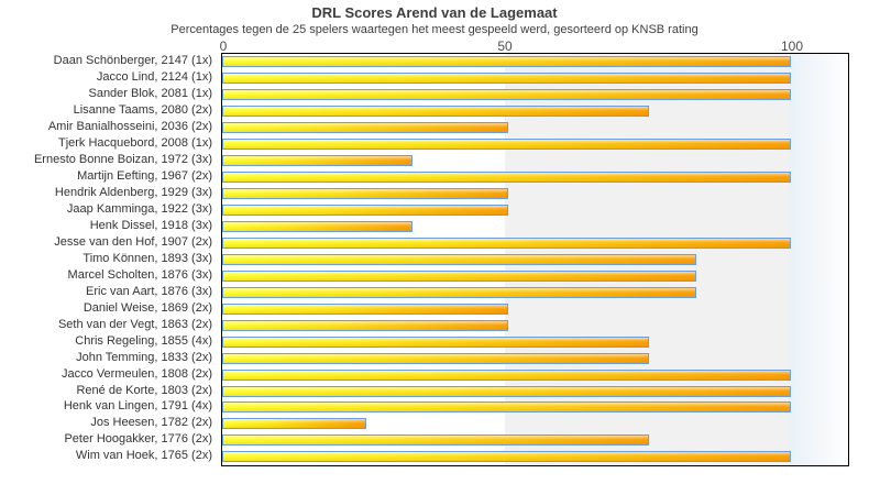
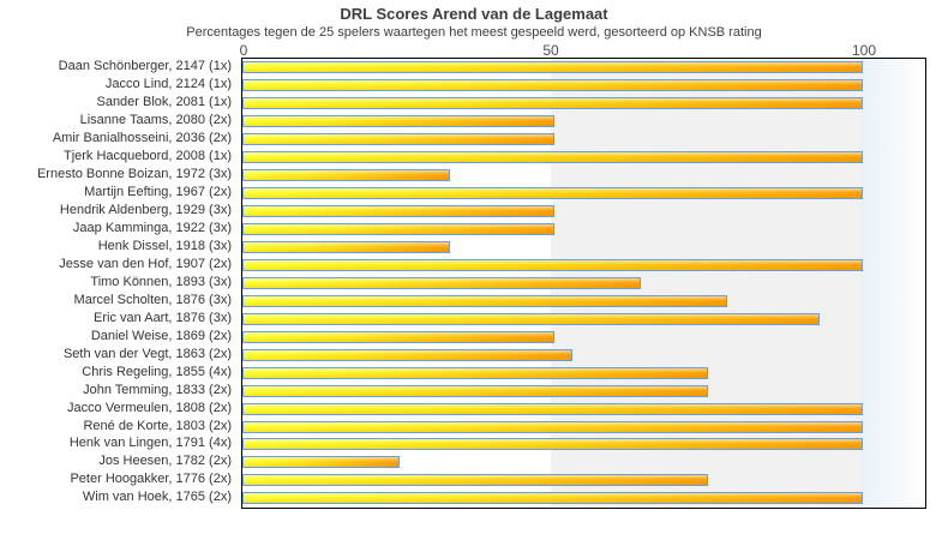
Lisanne Taams, 2080 (2x): 75 -> 50
Timo Können, 1893 (3x): 83 -> 64
Marcel Scholten, 1876 (3x): 83 -> 78
Eric van Aart, 1876 (3x): 83 -> 93
Seth van der Vegt, 1863 (2x): 50 -> 53
